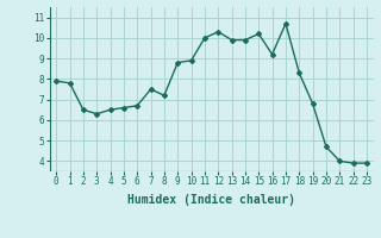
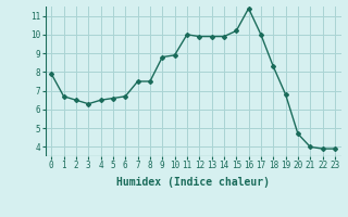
1: 7.8 -> 6.7
8: 7.2 -> 7.5
12: 10.3 -> 9.9
16: 9.2 -> 11.4
17: 10.7 -> 10.0
